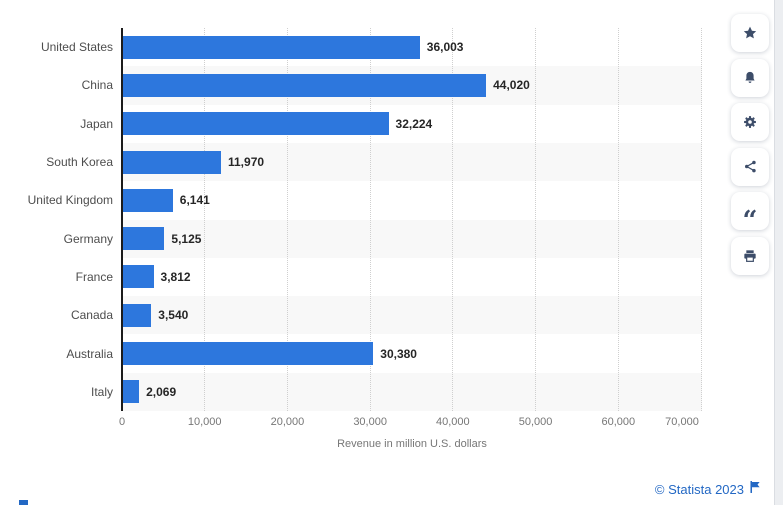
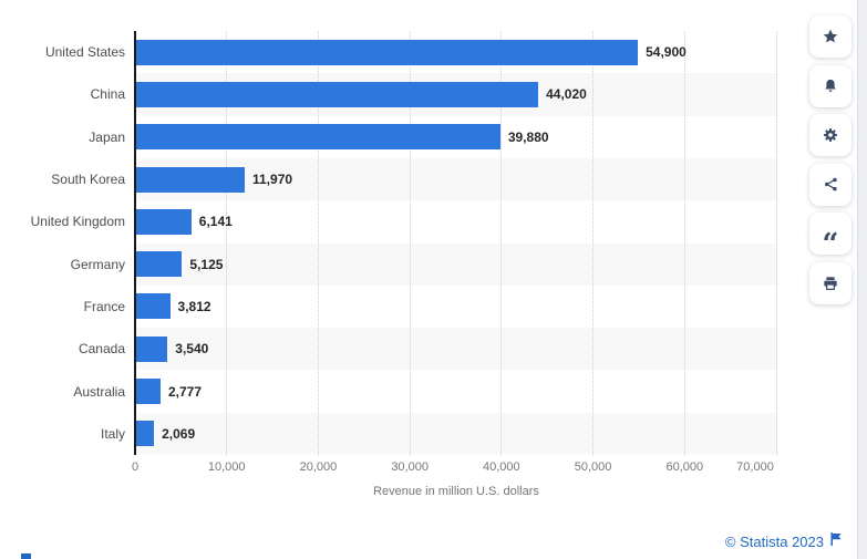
United States: 36,003 -> 54,900
Japan: 32,224 -> 39,880
Australia: 30,380 -> 2,777
